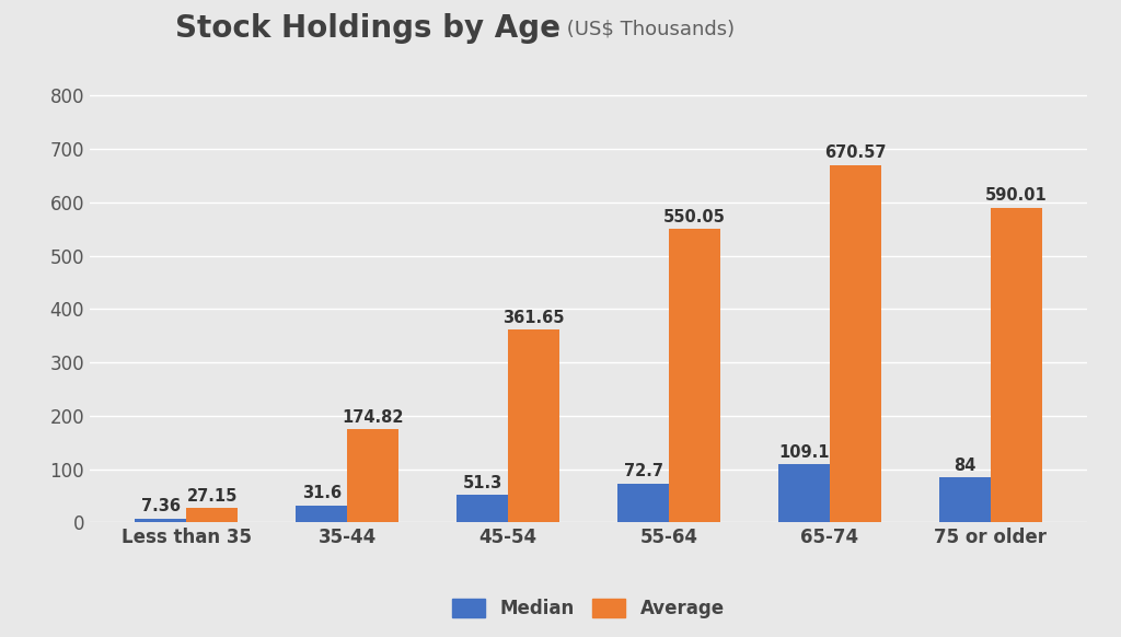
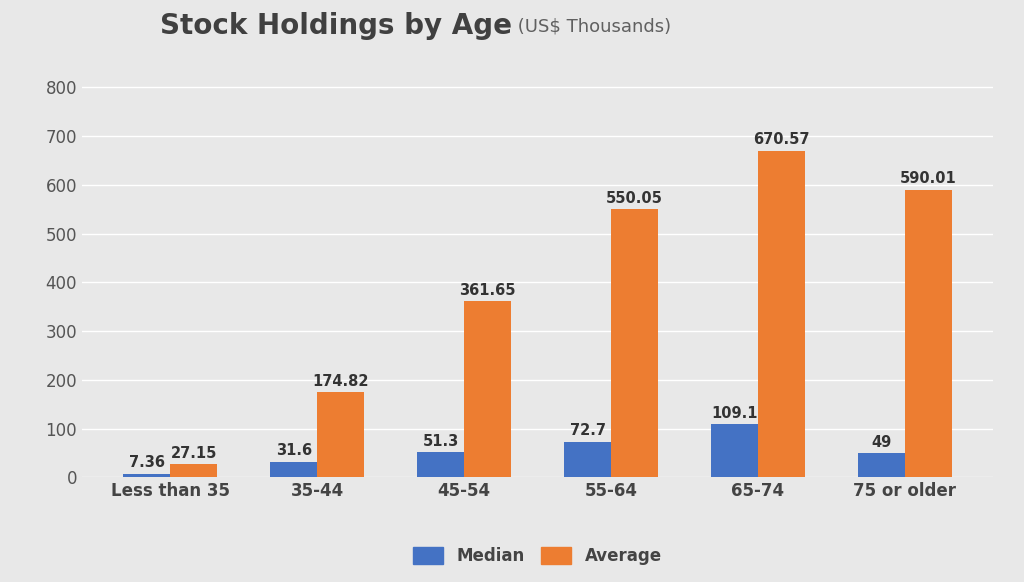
Median/75 or older: 84 -> 49
